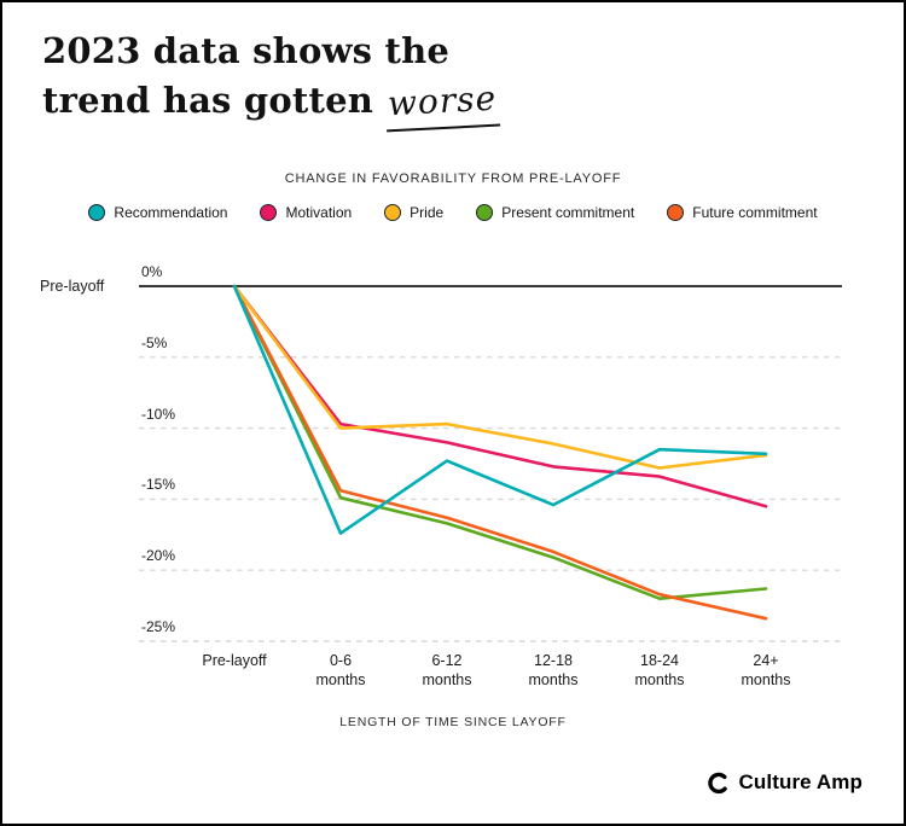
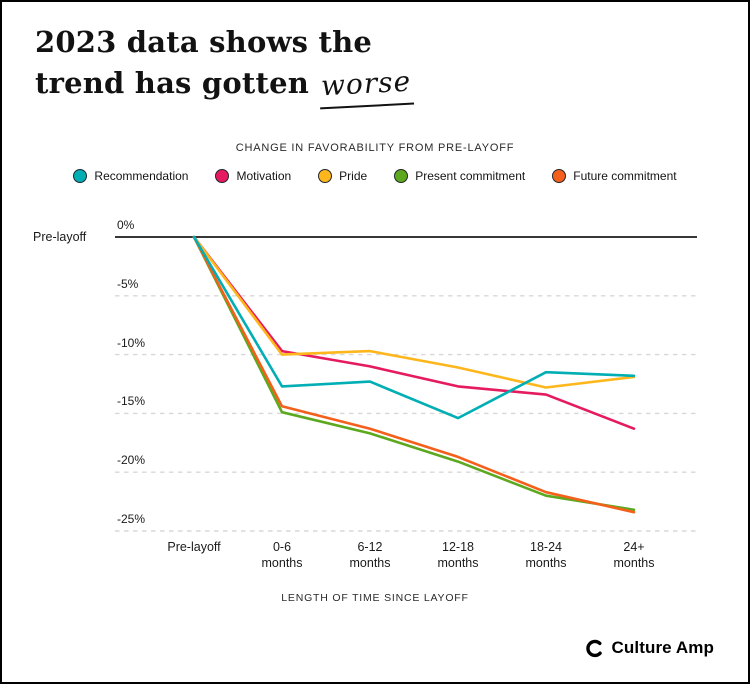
Recommendation/0-6 months: -17.4% -> -12.7%
Motivation/24+ months: -15.5% -> -16.3%
Present commitment/24+ months: -21.3% -> -23.2%
